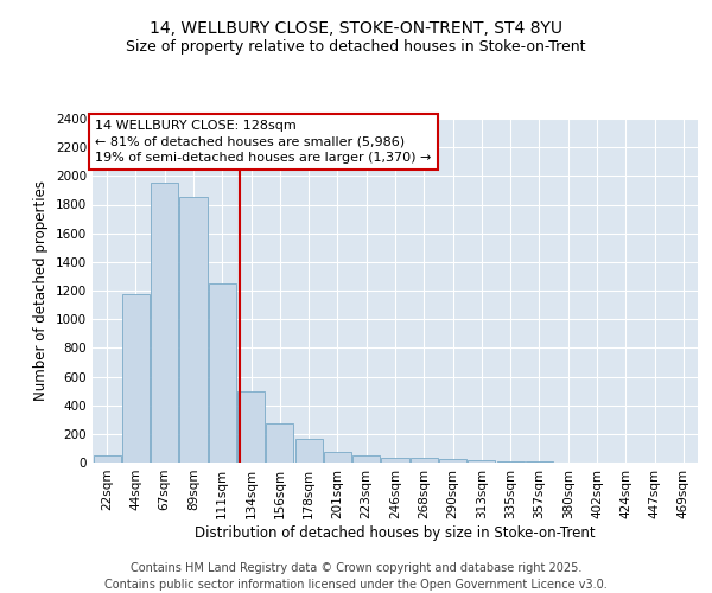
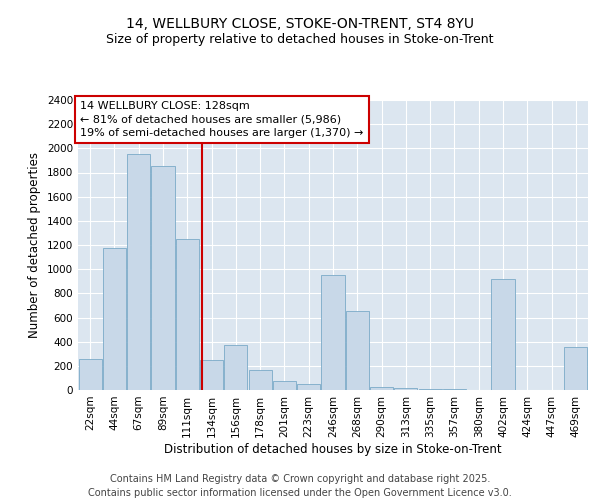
22sqm: 50 -> 260
134sqm: 500 -> 250
156sqm: 270 -> 370
246sqm: 40 -> 950
268sqm: 30 -> 650
402sqm: 0 -> 920
469sqm: 0 -> 360
